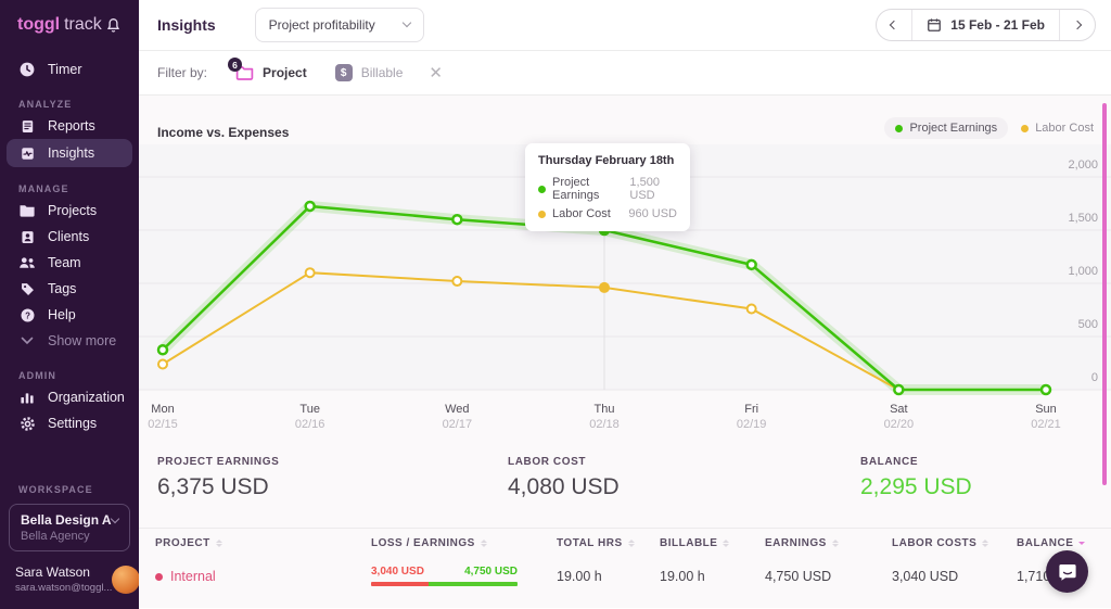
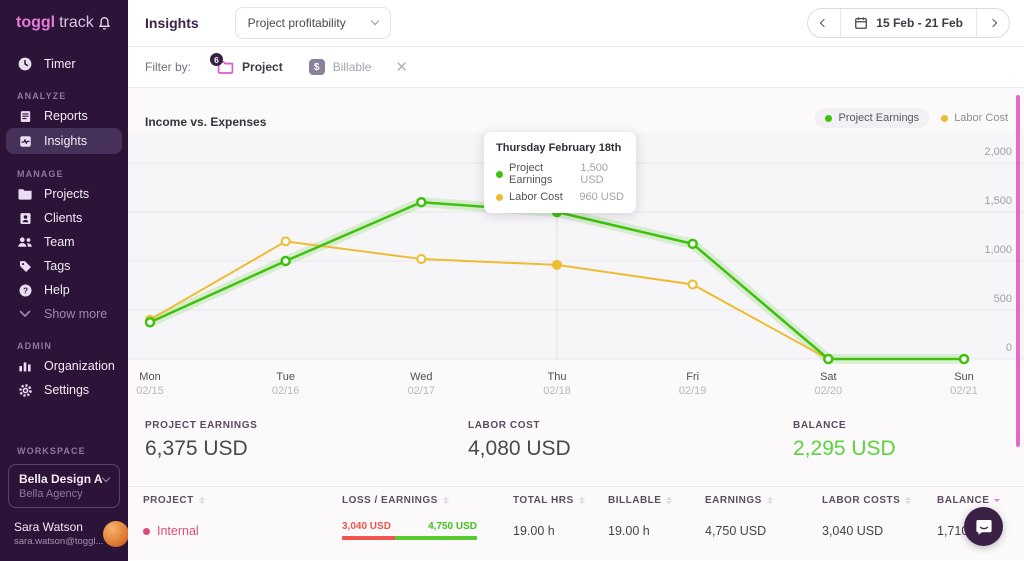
Labor Cost/Mon: 200 -> 400
Project Earnings/Tue: 1700 -> 1000
Labor Cost/Tue: 1100 -> 1200
